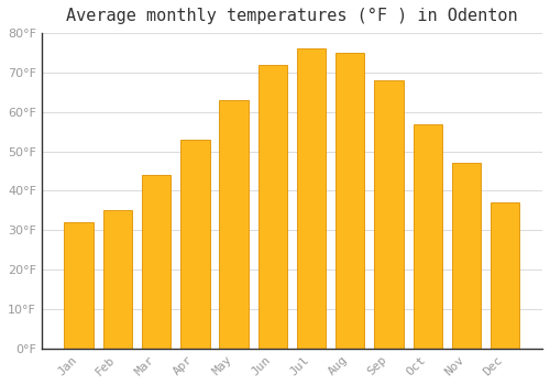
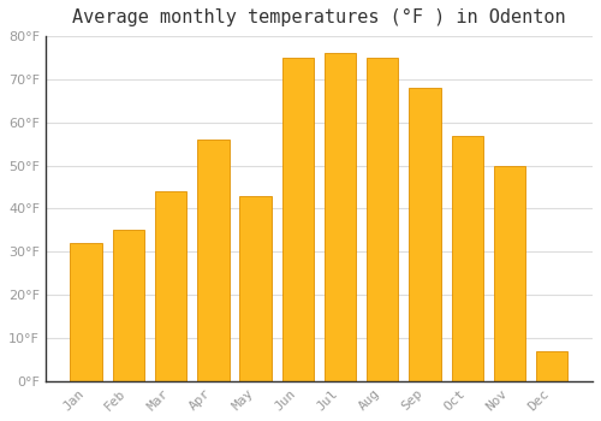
Apr: 53°F -> 56°F
May: 63°F -> 43°F
Jun: 72°F -> 75°F
Nov: 47°F -> 50°F
Dec: 37°F -> 7°F
